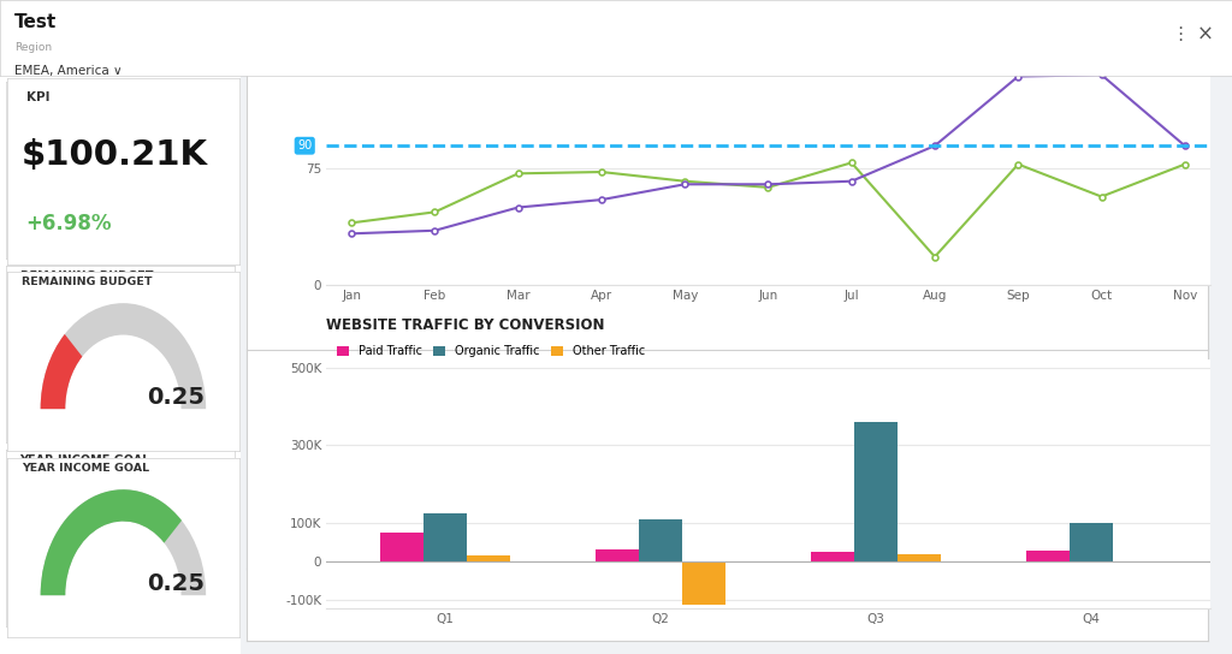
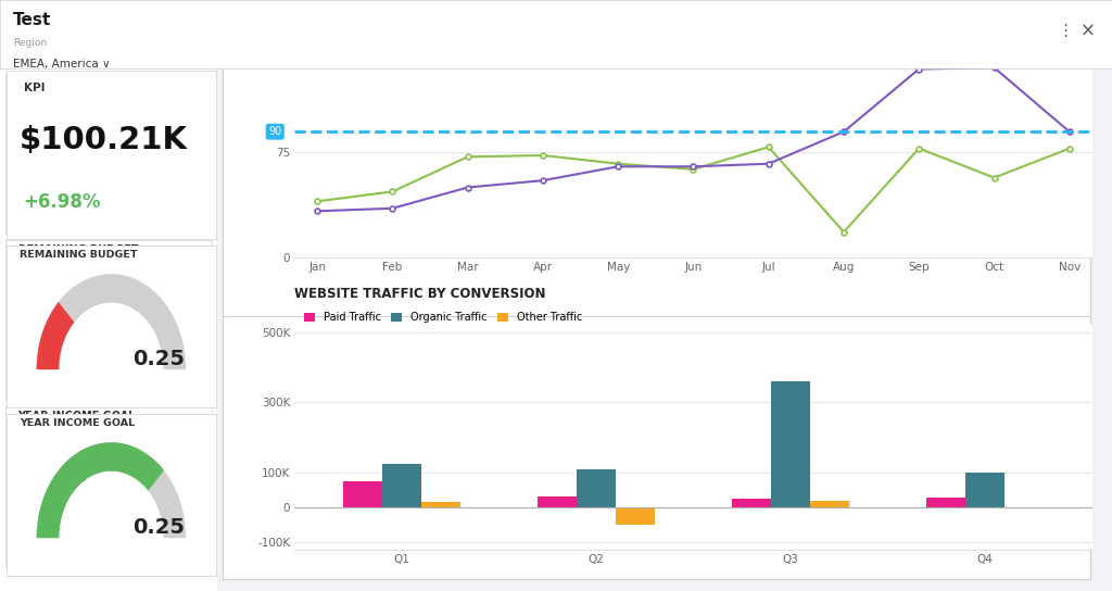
Other Traffic/Q2: -110K -> -50K
